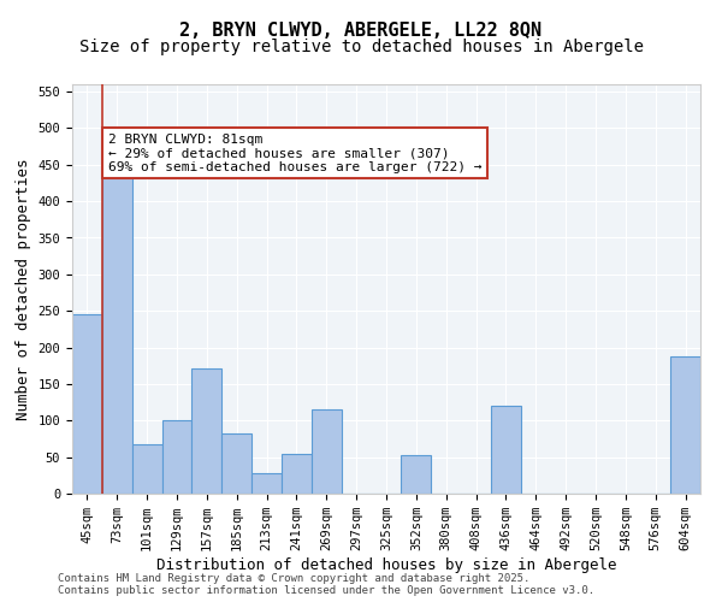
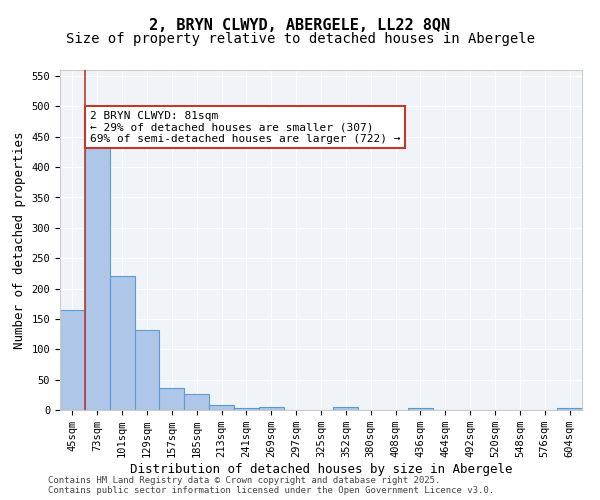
45sqm: 246 -> 165
101sqm: 68 -> 220
129sqm: 100 -> 132
157sqm: 172 -> 37
185sqm: 82 -> 26
213sqm: 28 -> 8
241sqm: 54 -> 4
269sqm: 116 -> 5
352sqm: 52 -> 5
436sqm: 120 -> 3
604sqm: 188 -> 3
